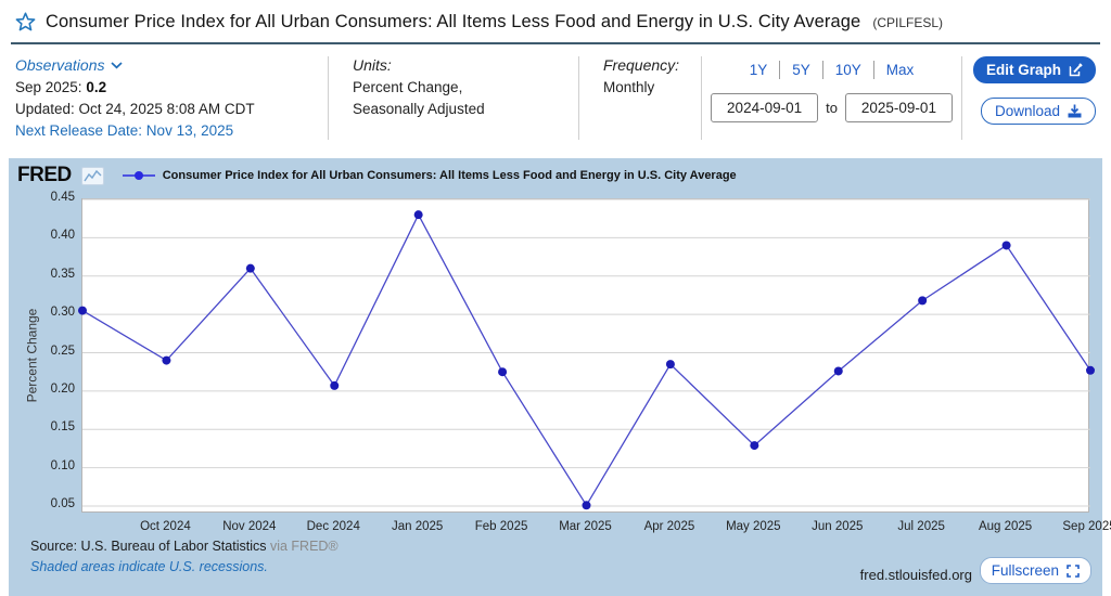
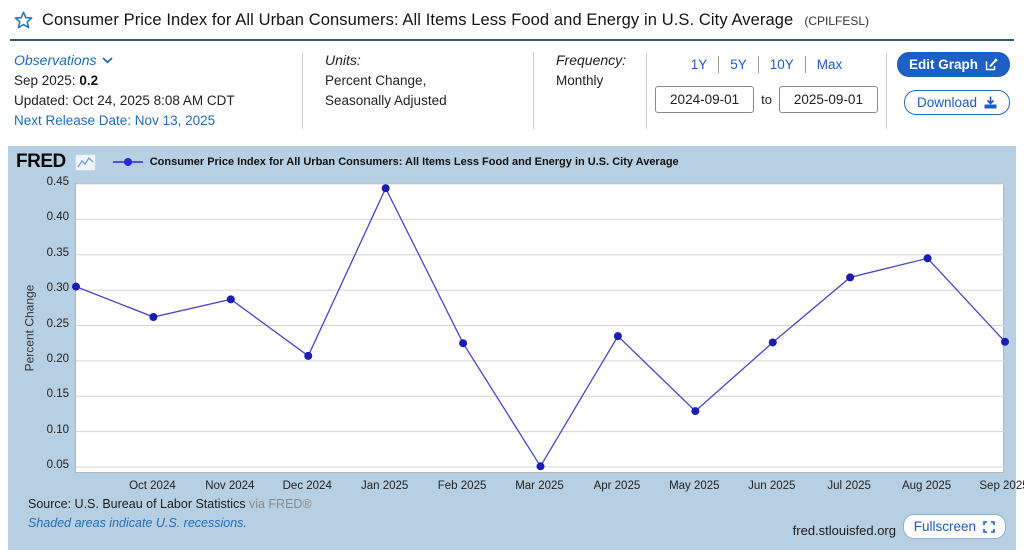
Oct 2024: 0.24 -> 0.26
Nov 2024: 0.36 -> 0.29
Jan 2025: 0.43 -> 0.44
Aug 2025: 0.39 -> 0.34
